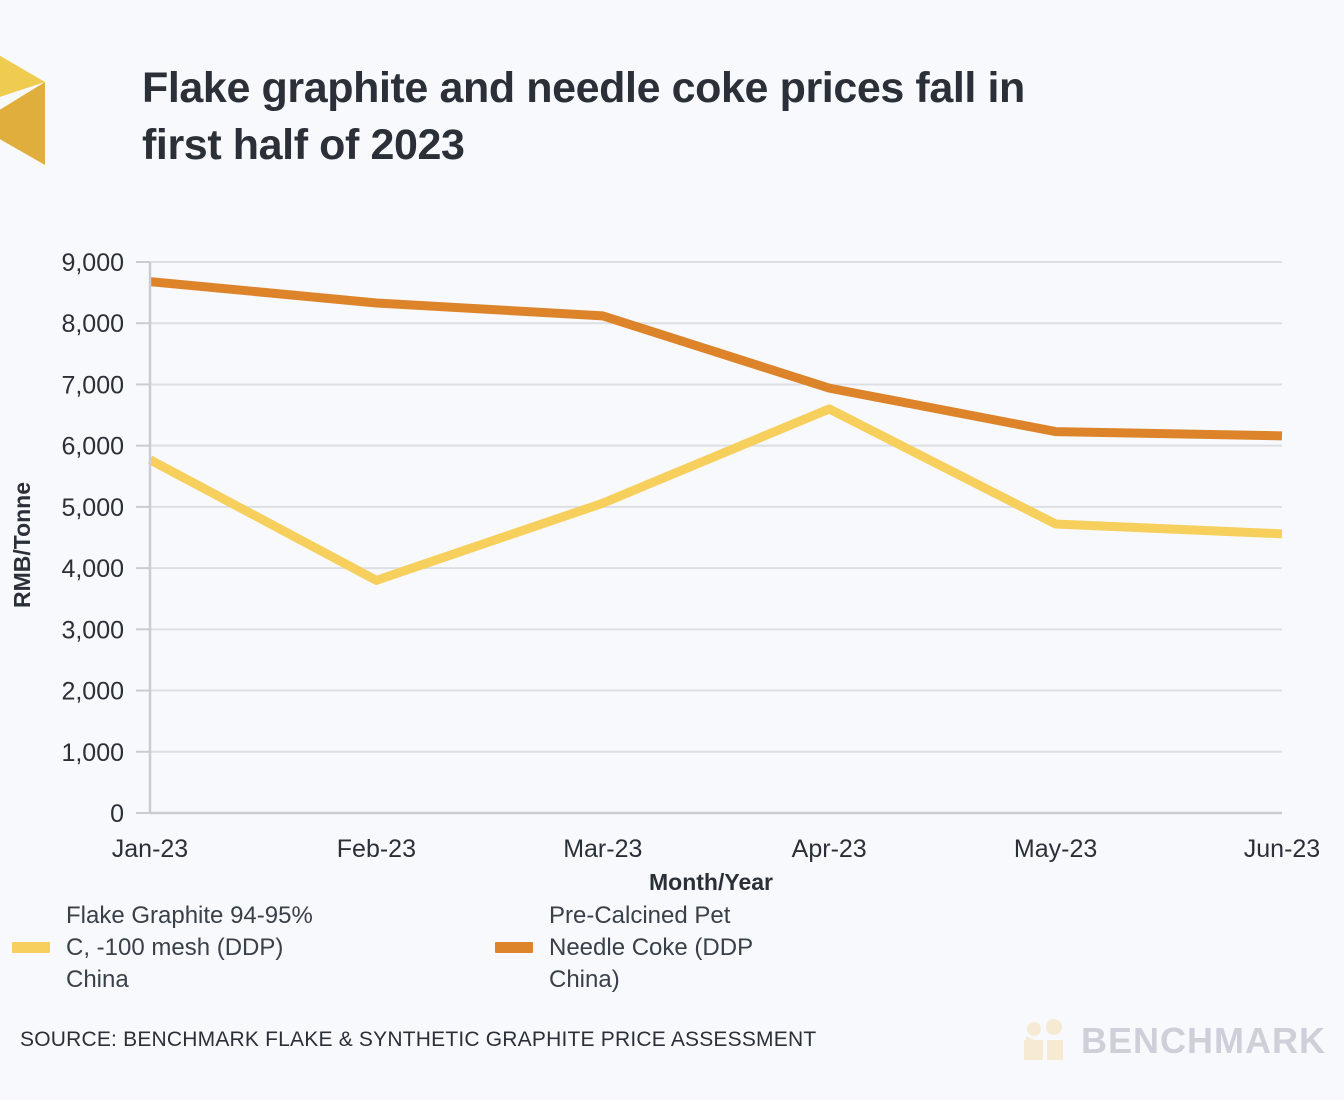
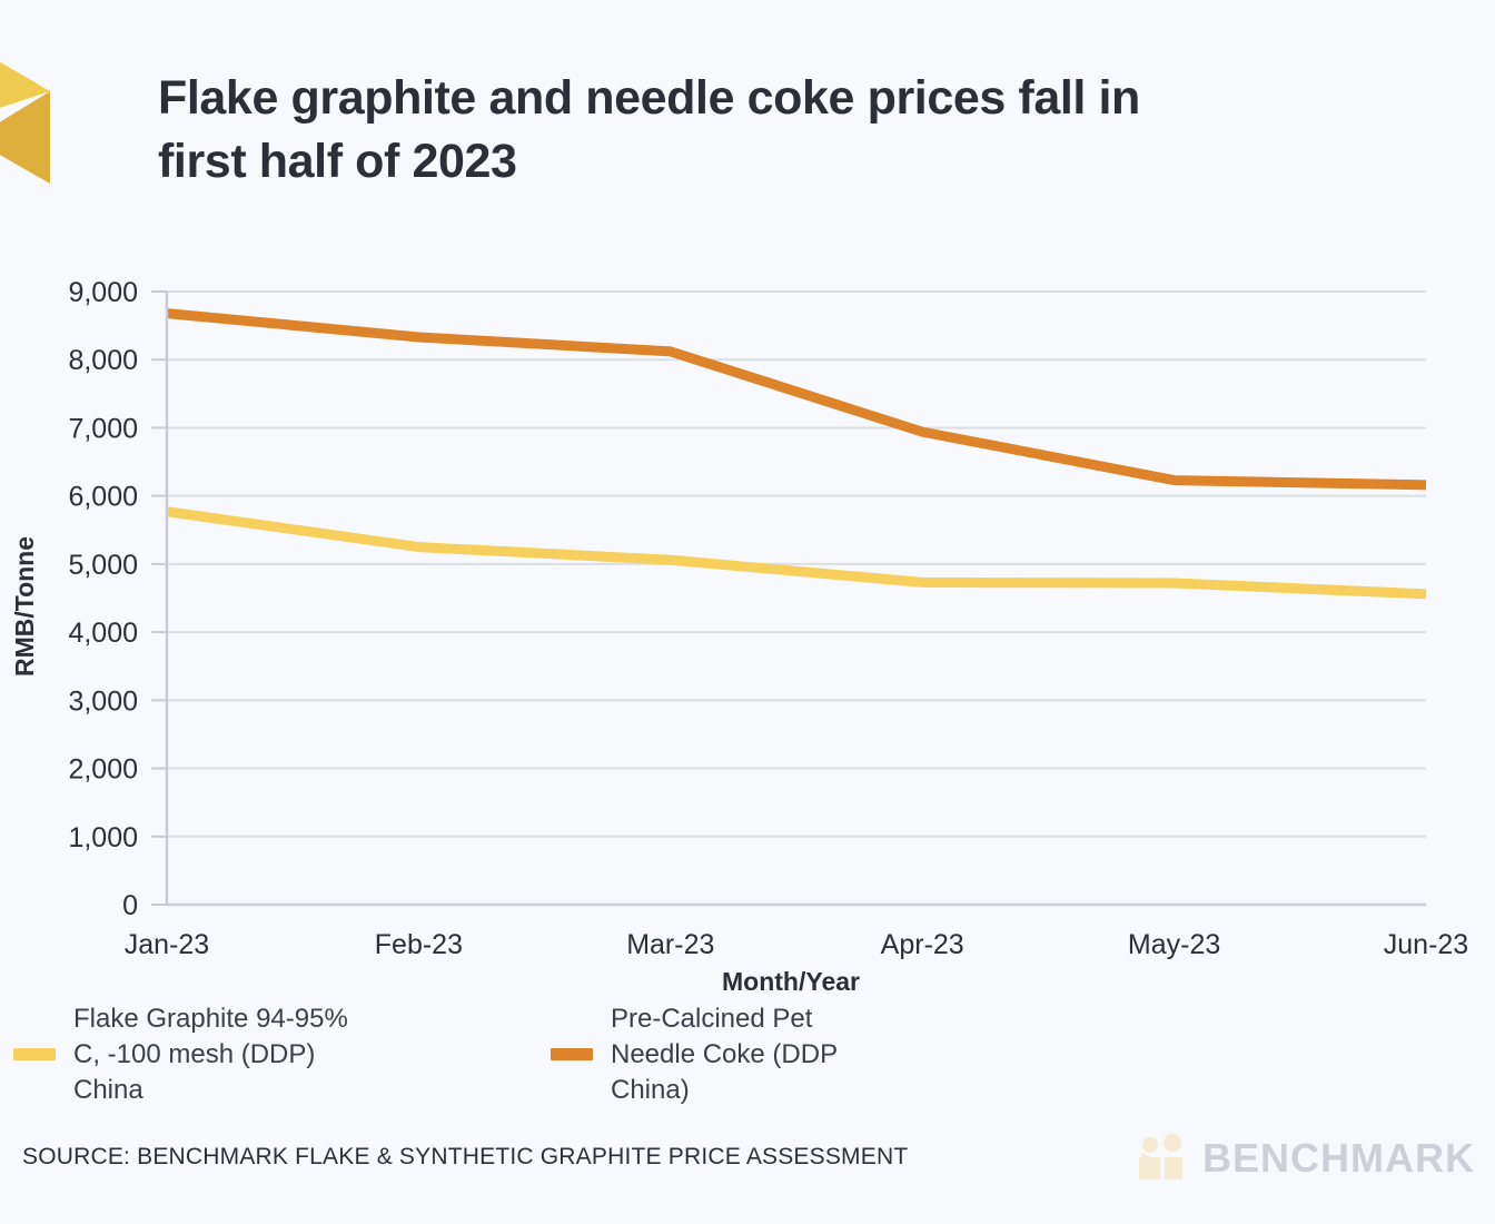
Flake Graphite 94-95% C, -100 mesh (DDP) China/Feb-23: 3800 -> 5200
Flake Graphite 94-95% C, -100 mesh (DDP) China/Apr-23: 6600 -> 4700
